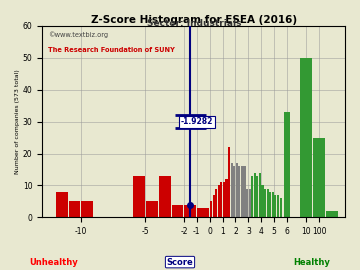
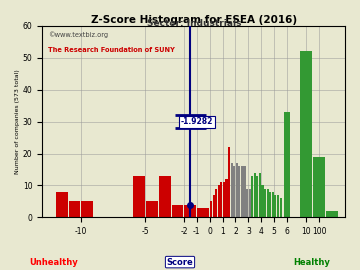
10: 50 -> 52
100: 25 -> 19
